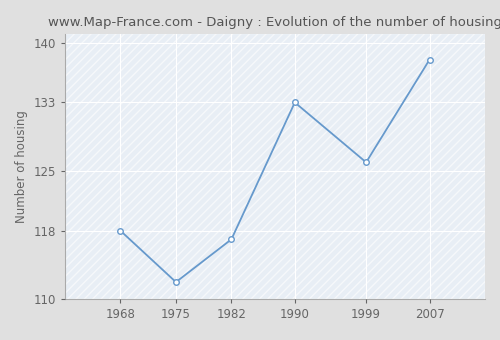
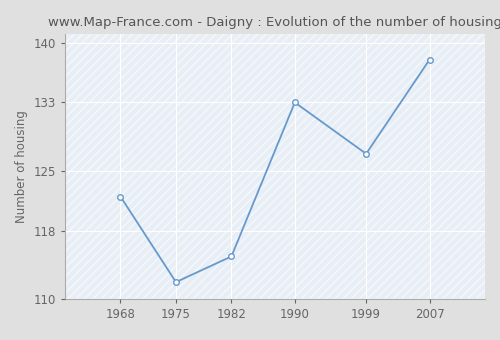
1968: 118 -> 122
1982: 117 -> 115
1999: 126 -> 127
